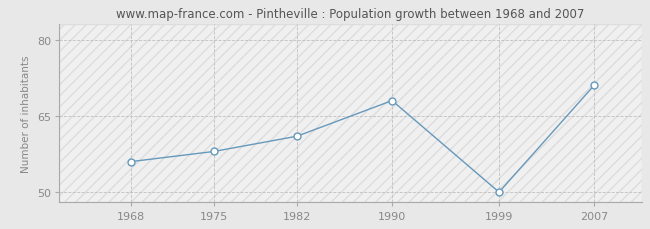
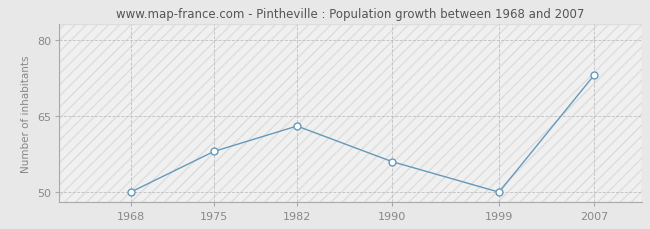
1968: 56 -> 50
1982: 61 -> 63
1990: 68 -> 56
2007: 71 -> 73
